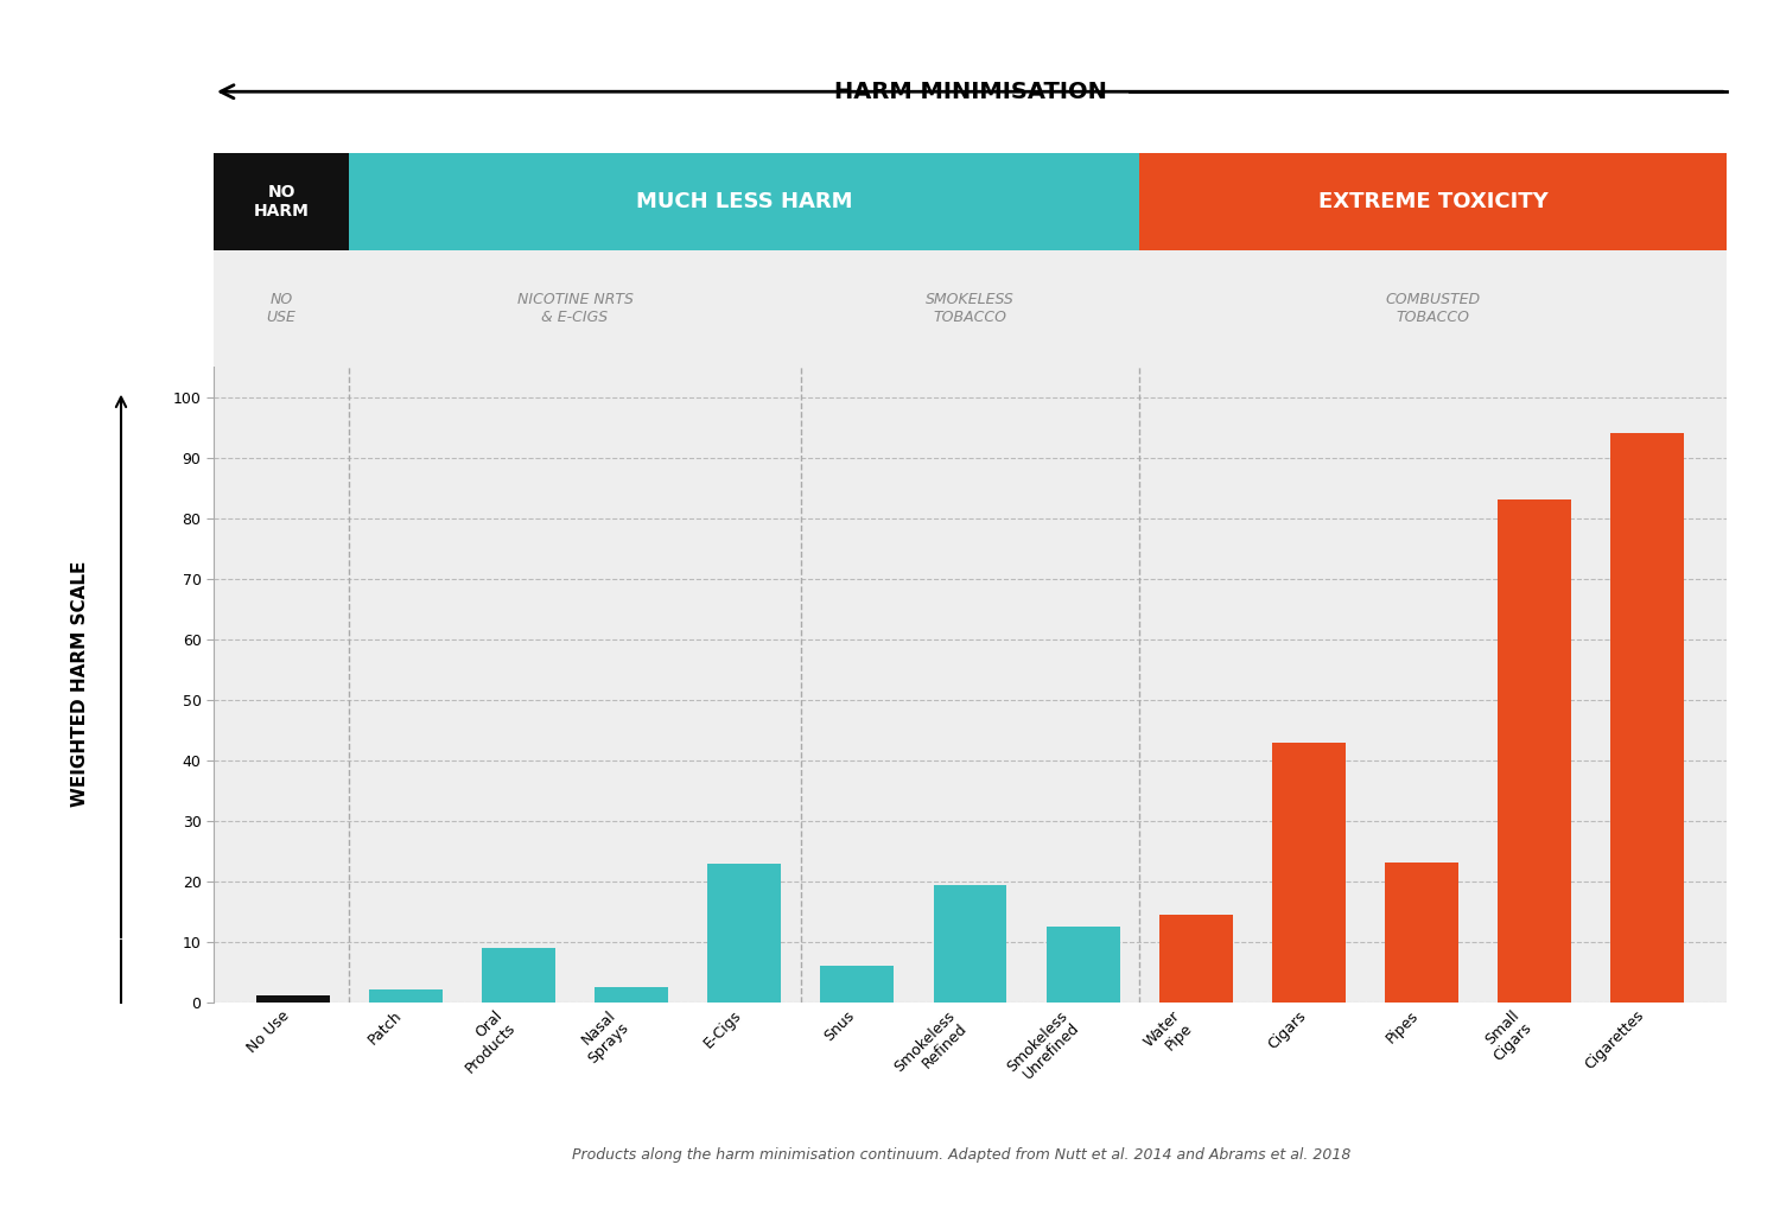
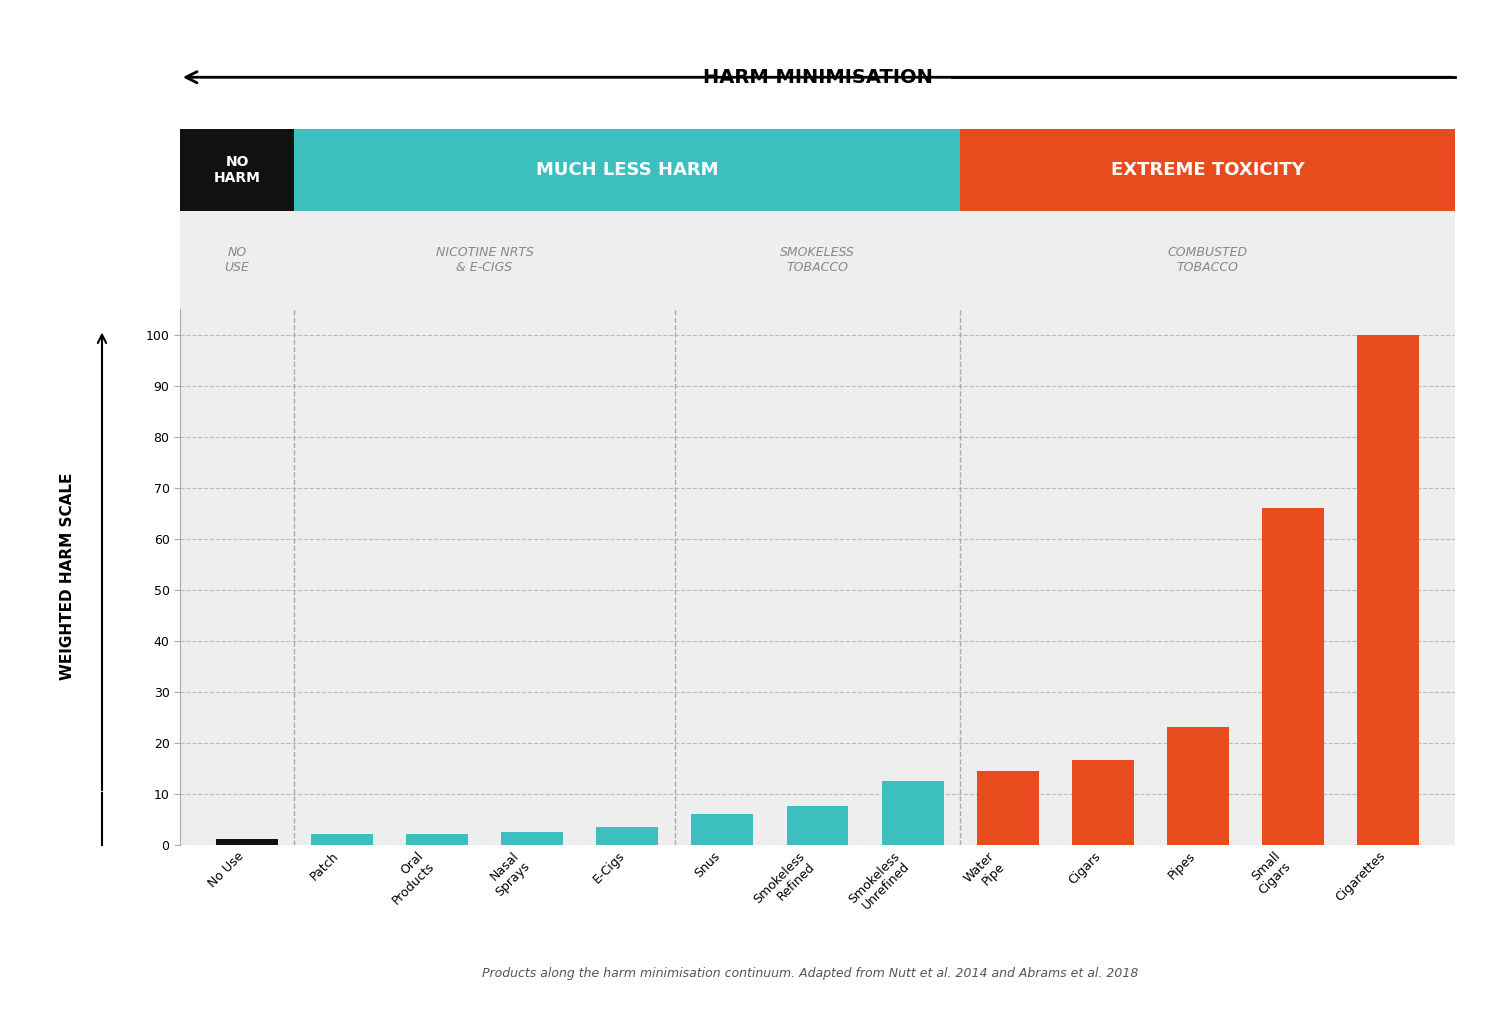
Oral Products: 9.0 -> 2.0
E-Cigs: 22.8 -> 3.5
Smokeless Refined: 19.4 -> 7.5
Cigars: 42.8 -> 16.5
Small Cigars: 83.0 -> 66.0
Cigarettes: 94.0 -> 100.0
